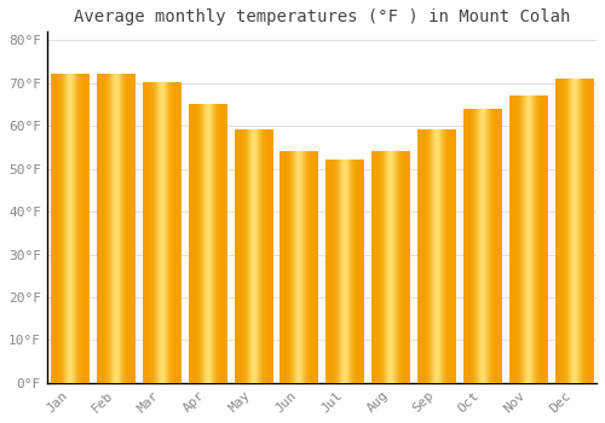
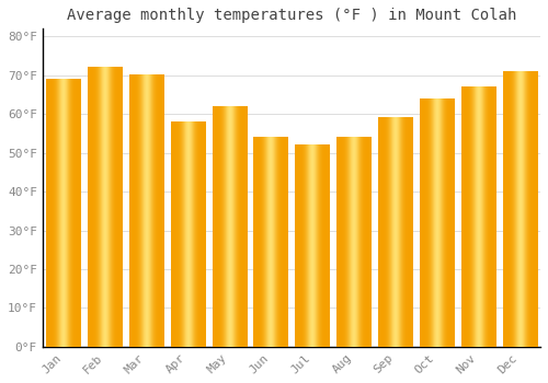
Jan: 72°F -> 69°F
Apr: 65°F -> 58°F
May: 59°F -> 62°F
